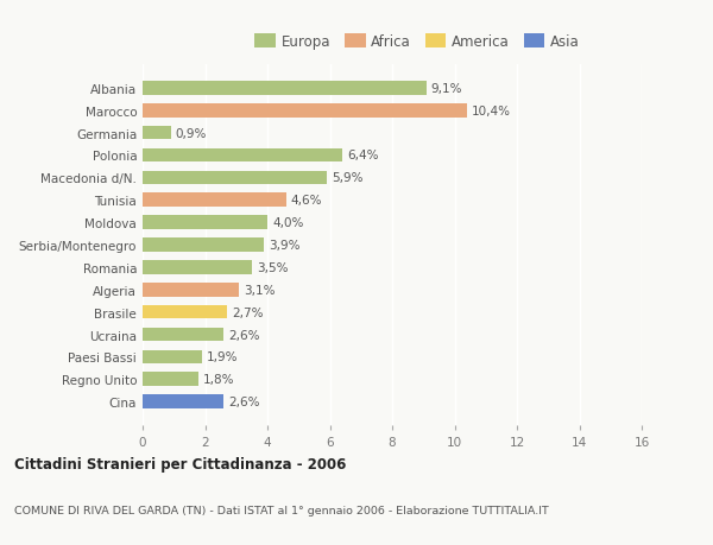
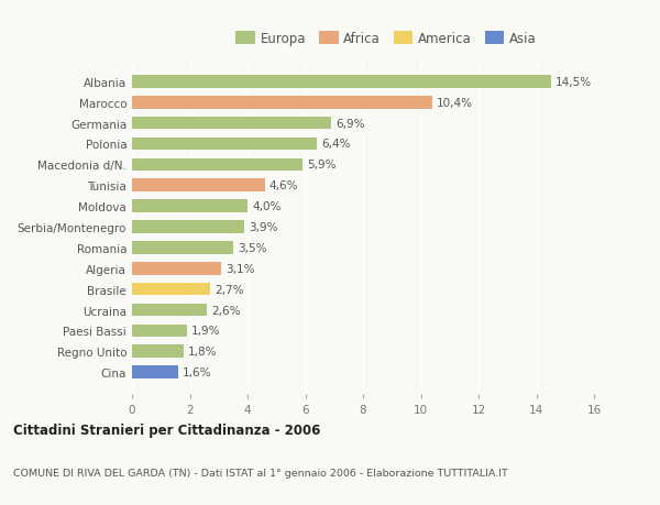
Albania: 9,1% -> 14,5%
Germania: 0,9% -> 6,9%
Cina: 2,6% -> 1,6%
